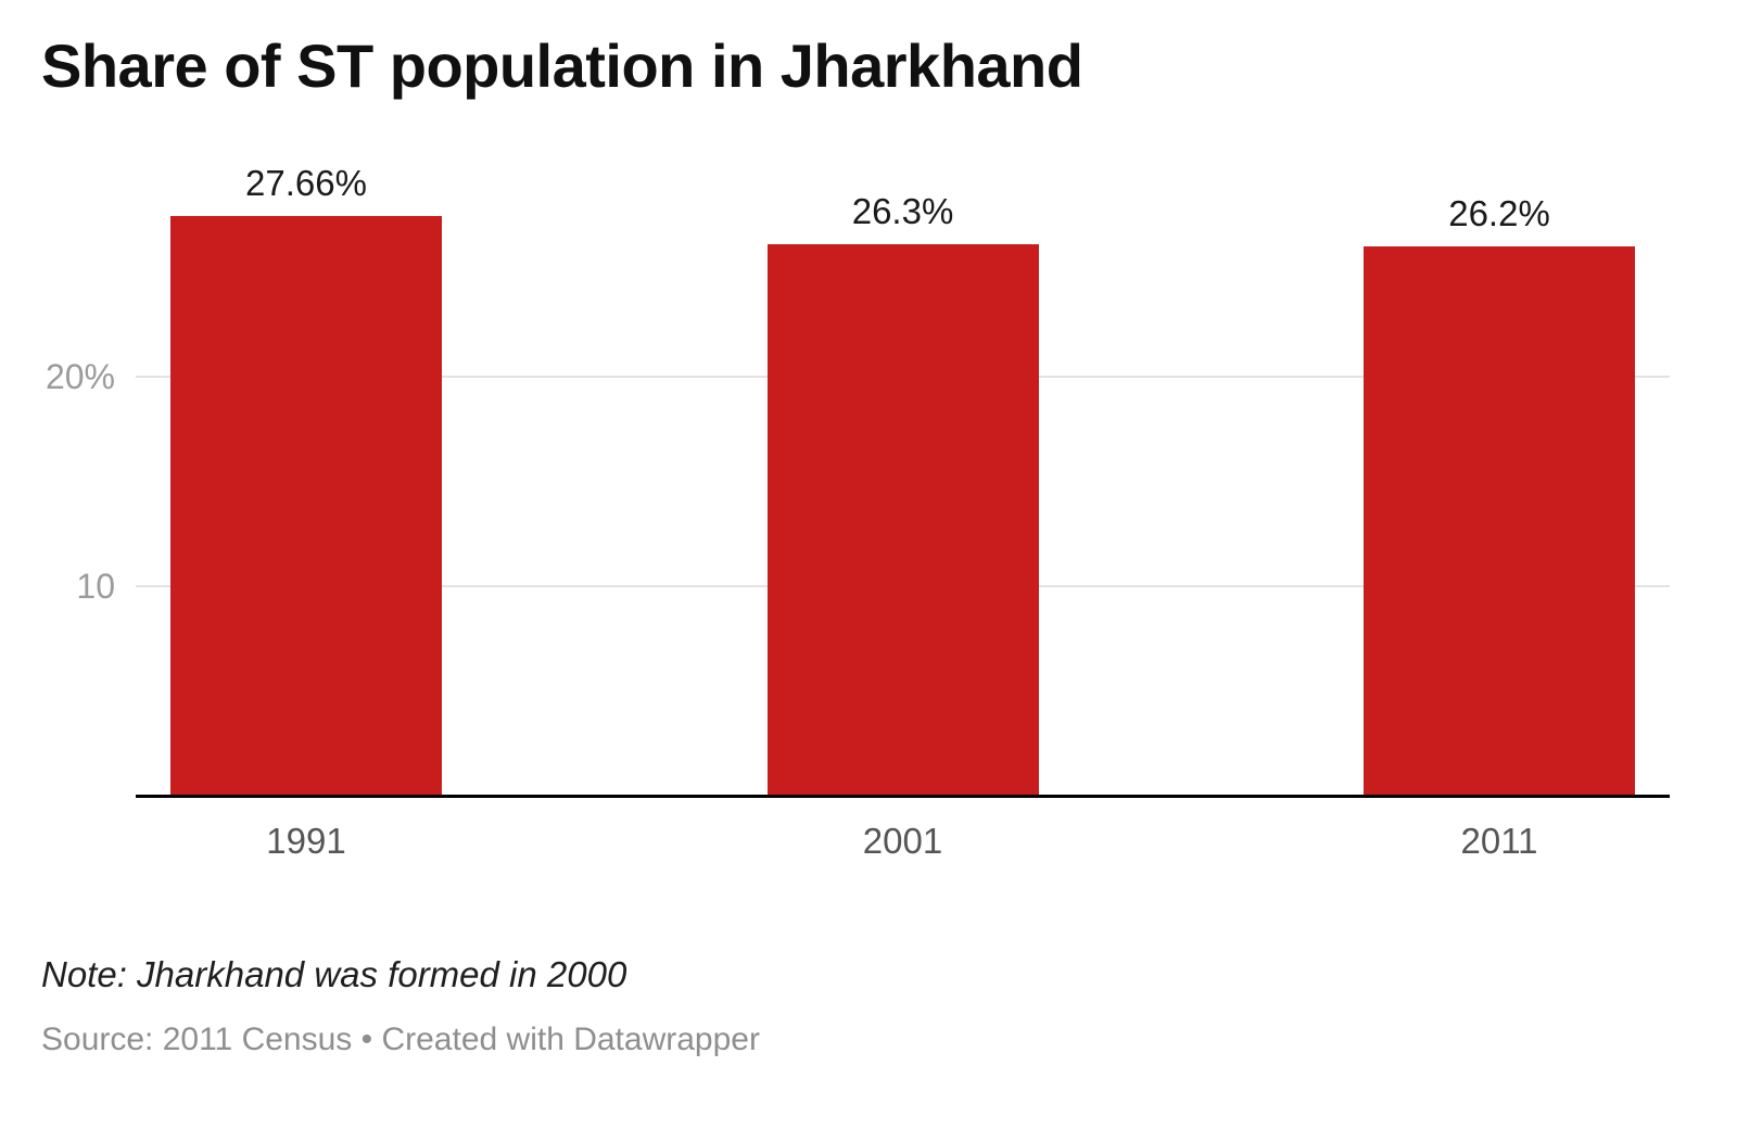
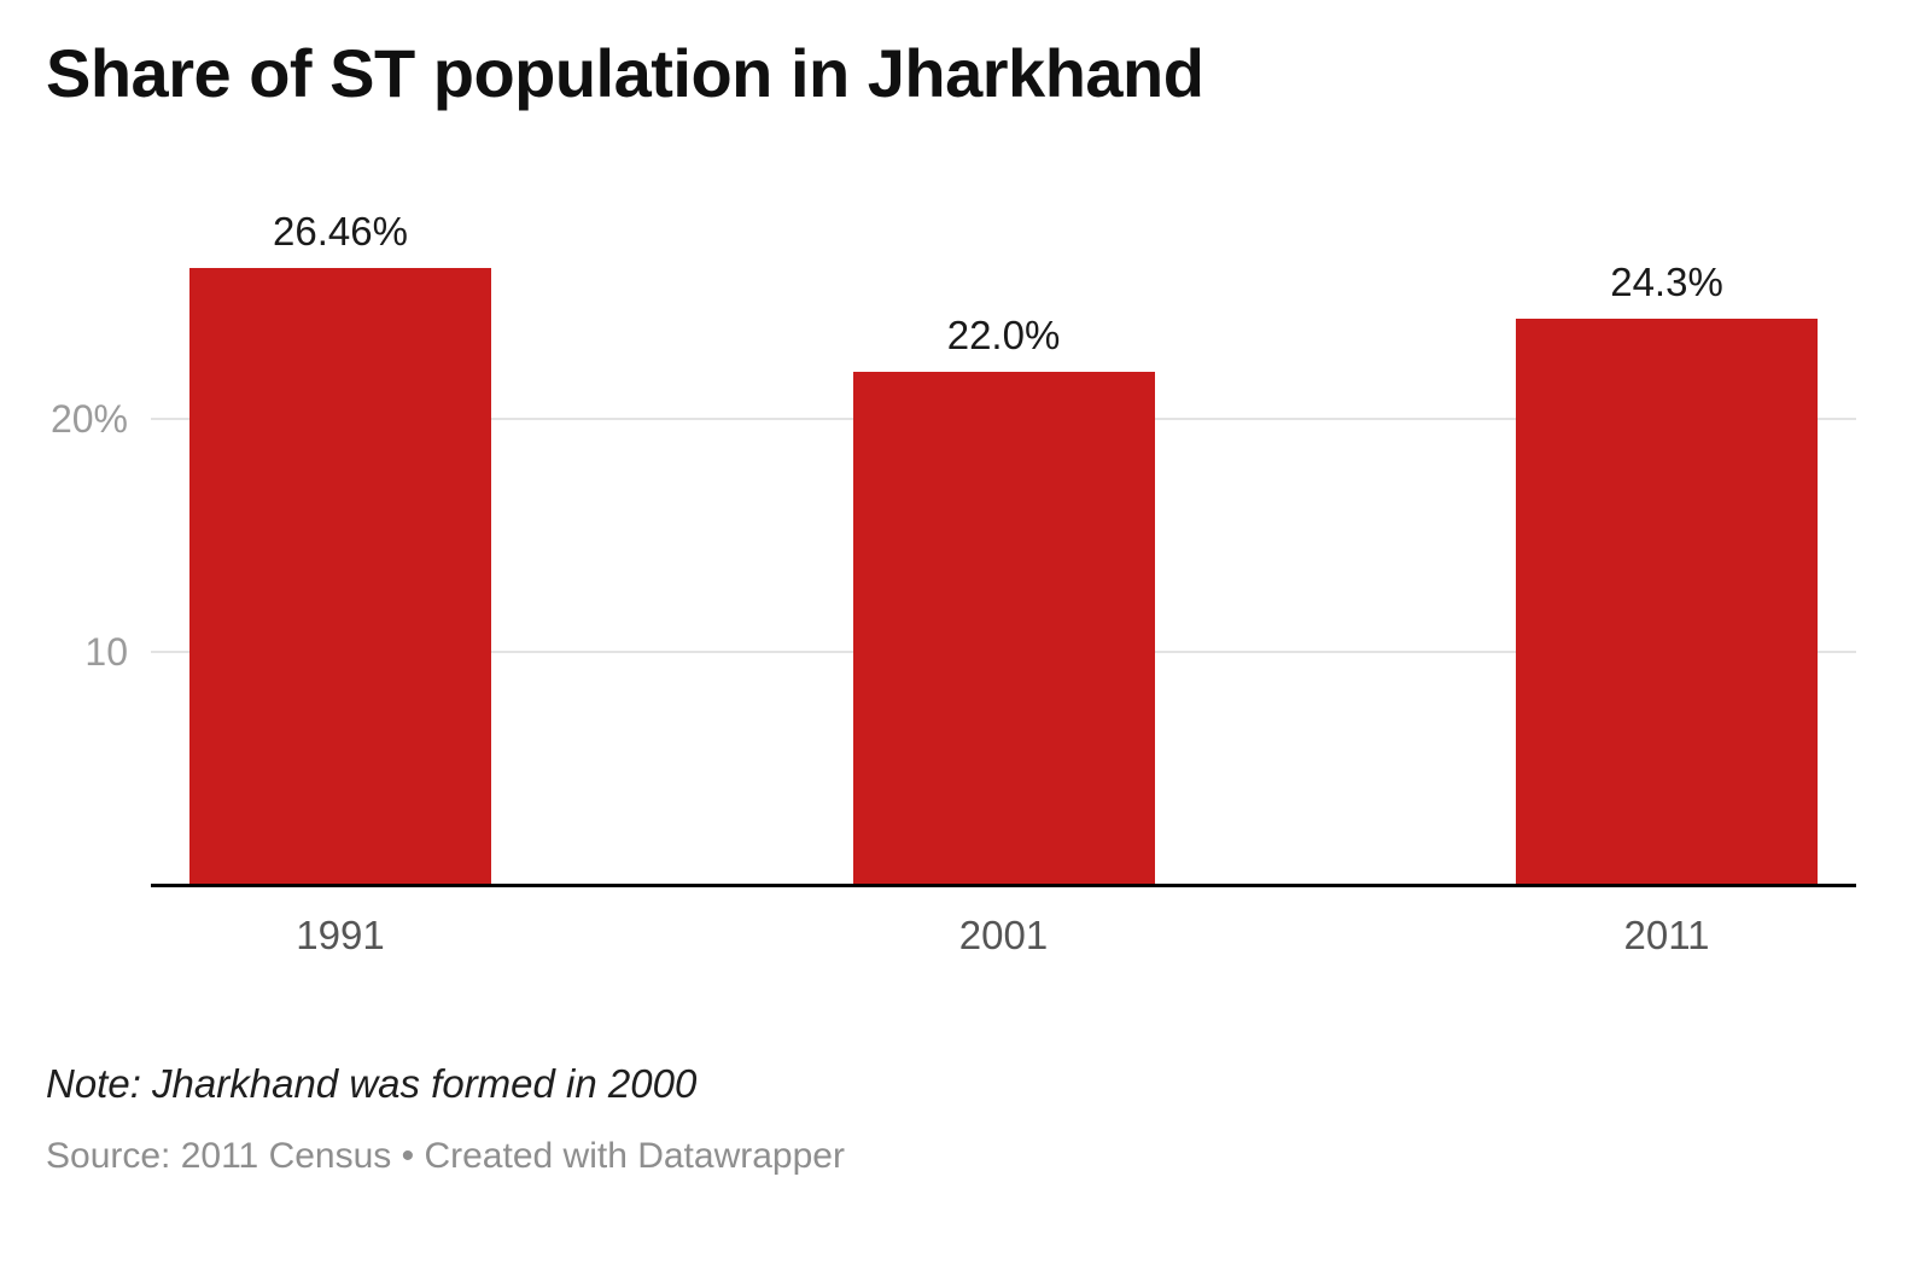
1991: 27.66% -> 26.46%
2001: 26.3% -> 22.0%
2011: 26.2% -> 24.3%
